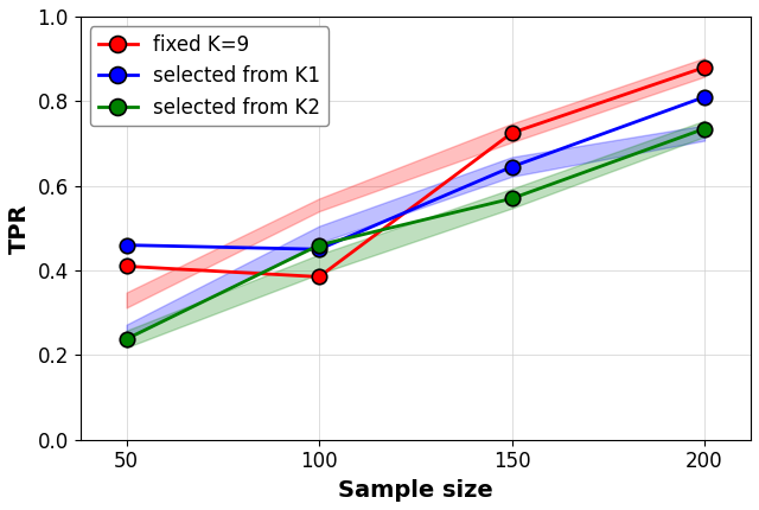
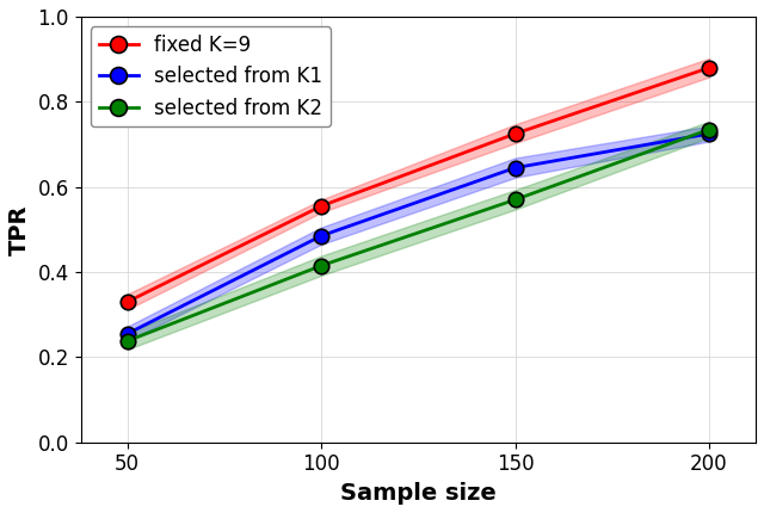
fixed K=9/50: 0.410 -> 0.330
selected from K1/50: 0.460 -> 0.255
fixed K=9/100: 0.385 -> 0.555
selected from K1/100: 0.450 -> 0.485
selected from K2/100: 0.460 -> 0.415
selected from K1/200: 0.810 -> 0.725
